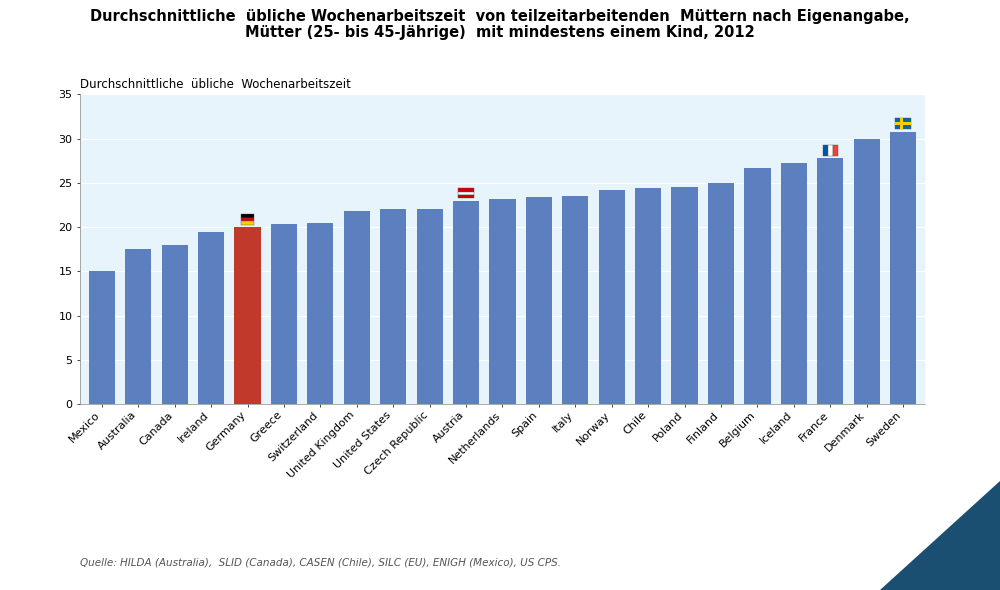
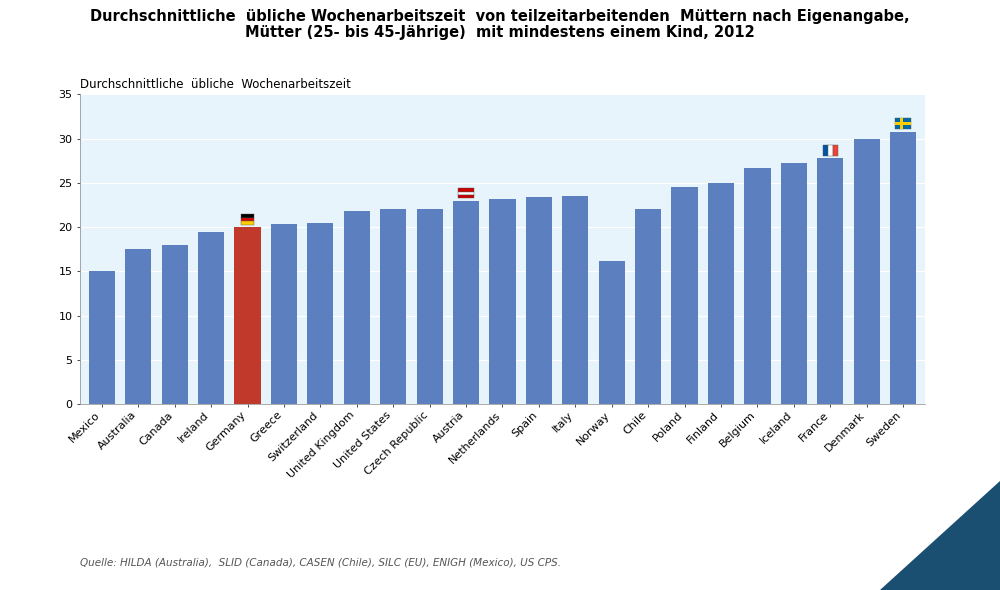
Norway: 24.2 -> 16.2
Chile: 24.4 -> 22.0
